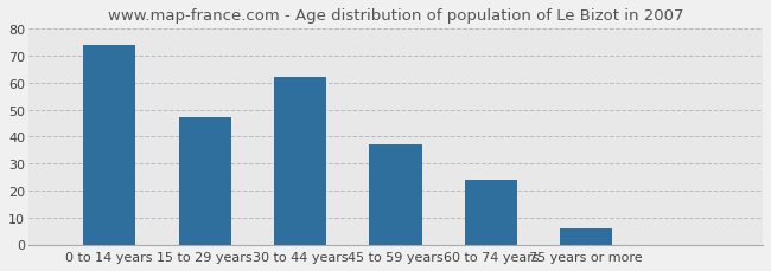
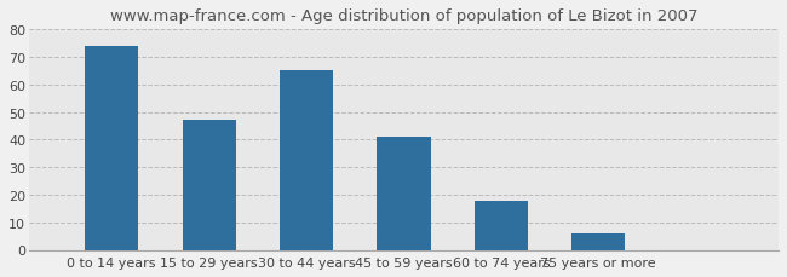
30 to 44 years: 62 -> 65
45 to 59 years: 37 -> 41
60 to 74 years: 24 -> 18
